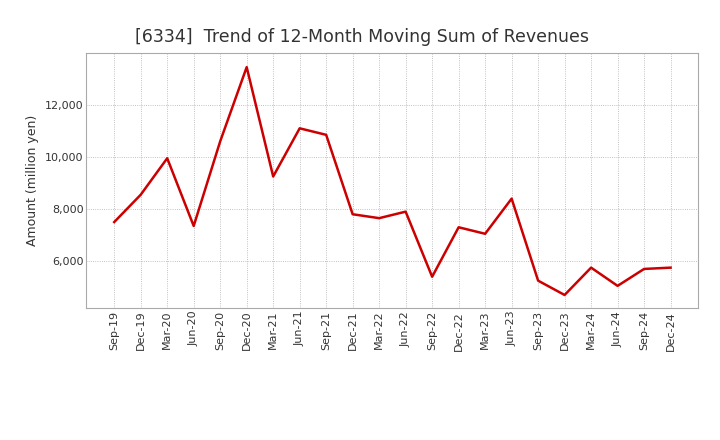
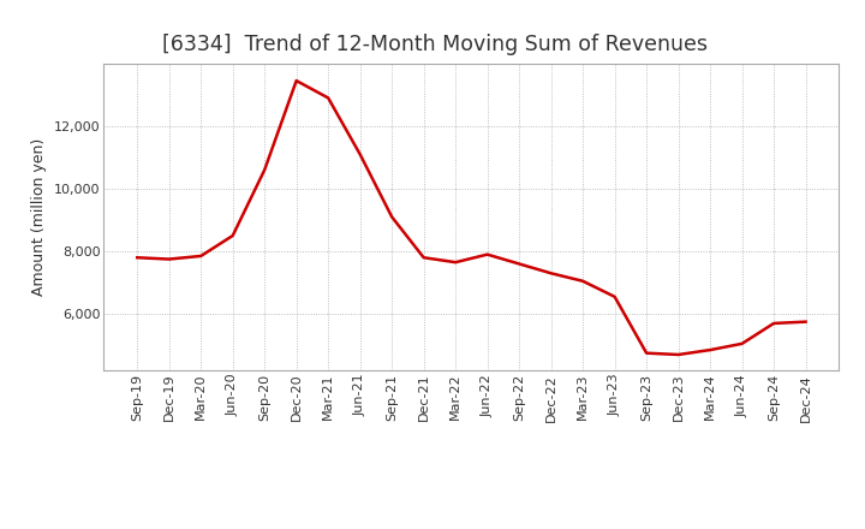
Sep-19: 7,500 -> 7,800
Dec-19: 8,550 -> 7,750
Mar-20: 9,950 -> 7,850
Jun-20: 7,350 -> 8,500
Mar-21: 9,250 -> 12,900
Sep-21: 10,850 -> 9,100
Sep-22: 5,400 -> 7,600
Jun-23: 8,400 -> 6,550
Sep-23: 5,250 -> 4,750
Mar-24: 5,750 -> 4,850
